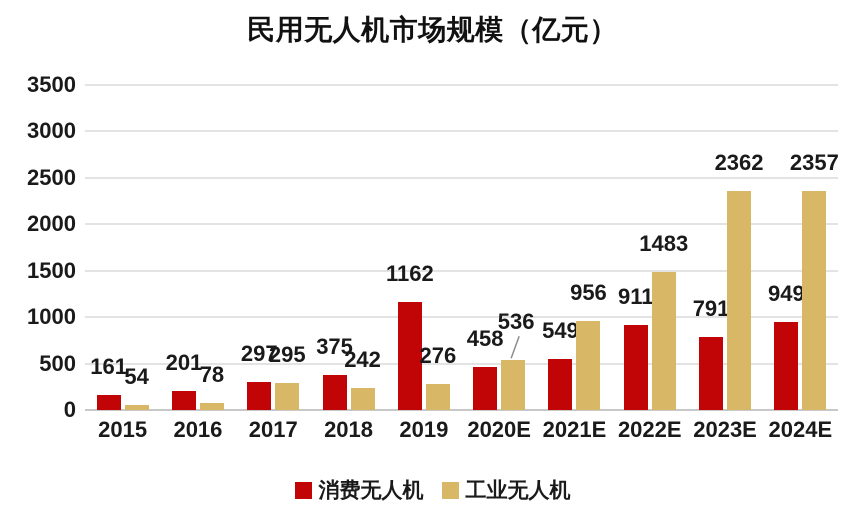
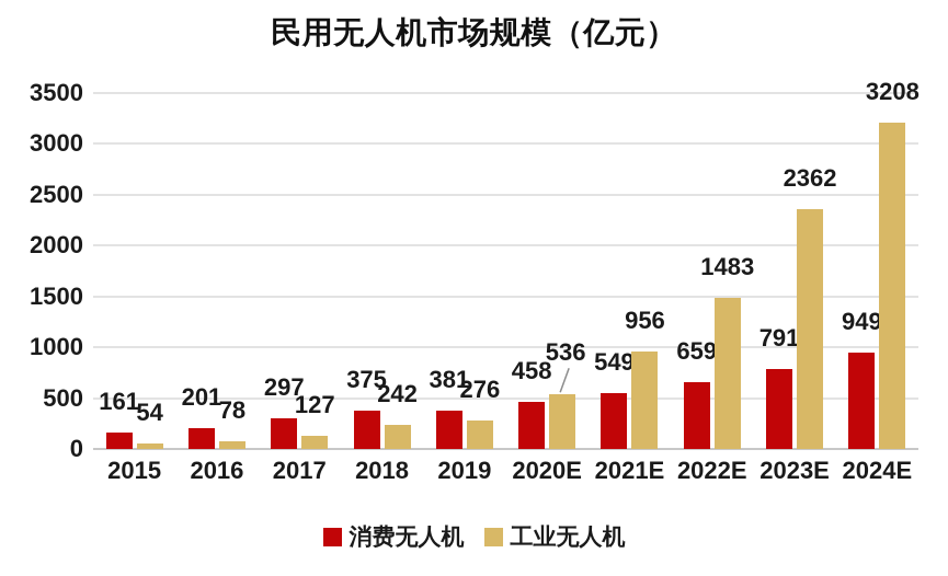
工业无人机/2017: 295 -> 127
消费无人机/2019: 1162 -> 381
消费无人机/2022E: 911 -> 659
工业无人机/2024E: 2357 -> 3208
